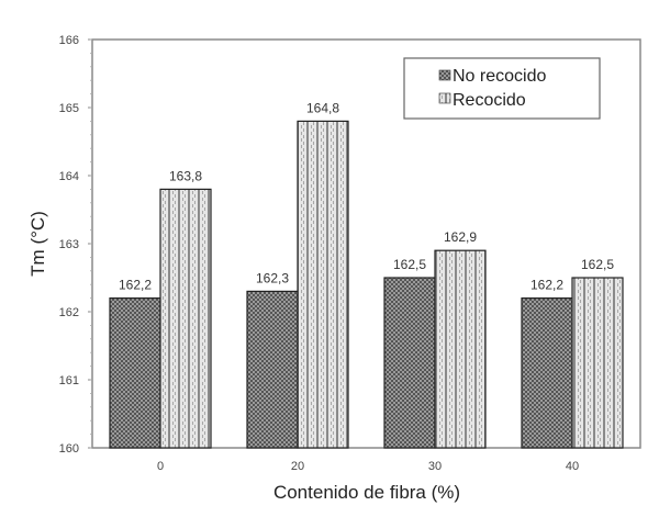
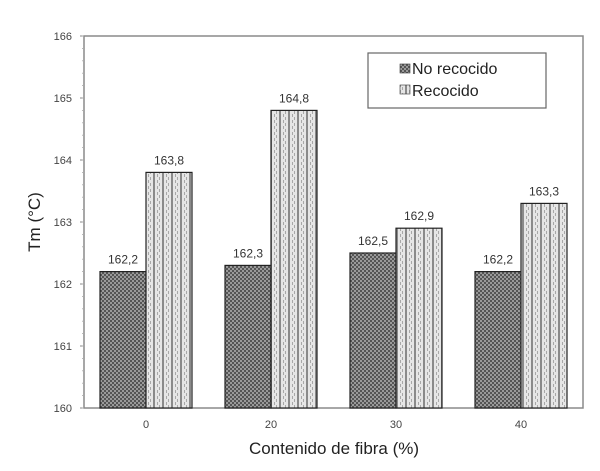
Recocido/40: 162,5 -> 163,3
